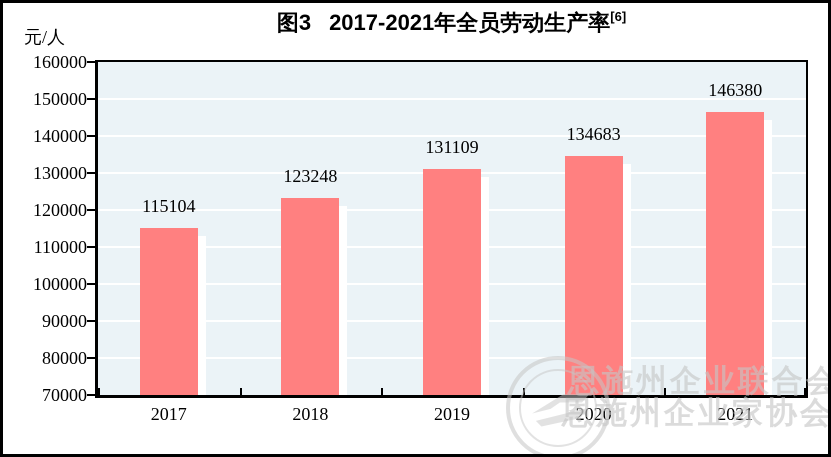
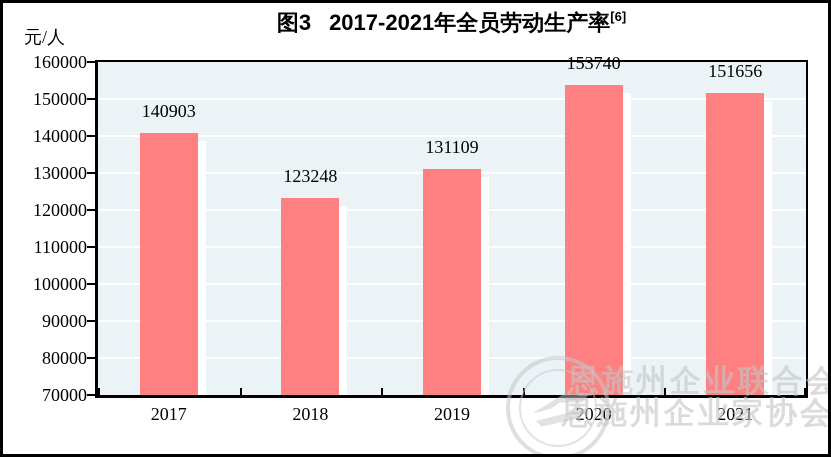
2017: 115104 -> 140903
2020: 134683 -> 153740
2021: 146380 -> 151656
